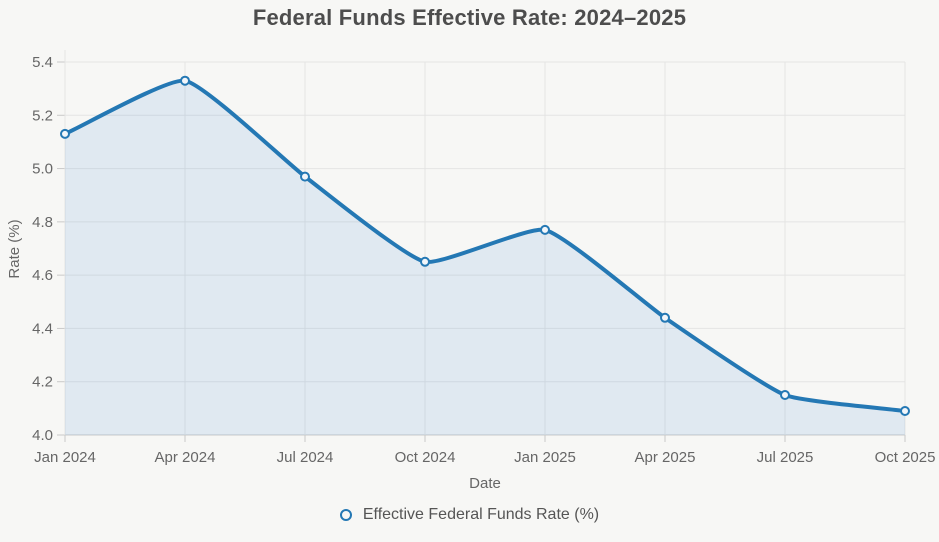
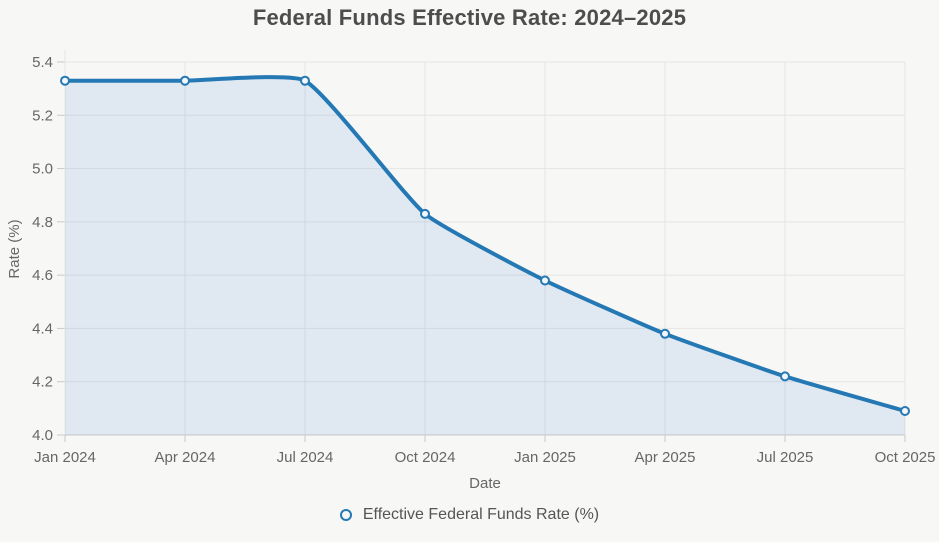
Jan 2024: 5.13 -> 5.33
Jul 2024: 4.97 -> 5.33
Oct 2024: 4.65 -> 4.83
Jan 2025: 4.77 -> 4.58
Apr 2025: 4.44 -> 4.38
Jul 2025: 4.15 -> 4.22
